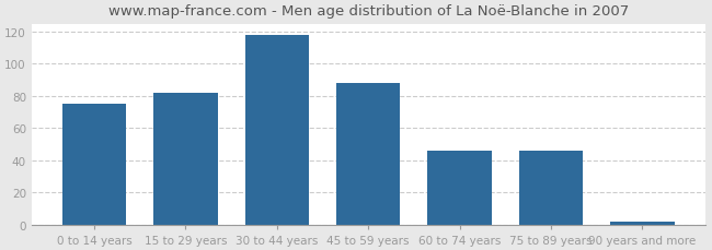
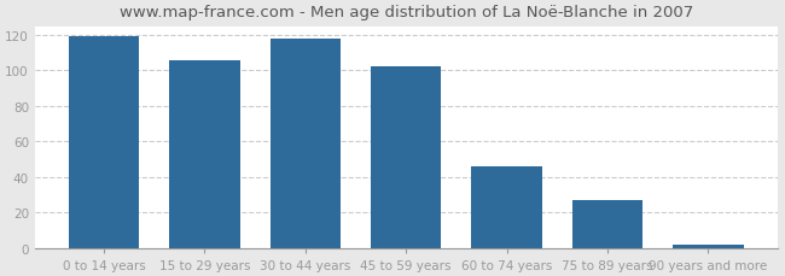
0 to 14 years: 75 -> 119
15 to 29 years: 82 -> 106
45 to 59 years: 88 -> 102
75 to 89 years: 46 -> 27
